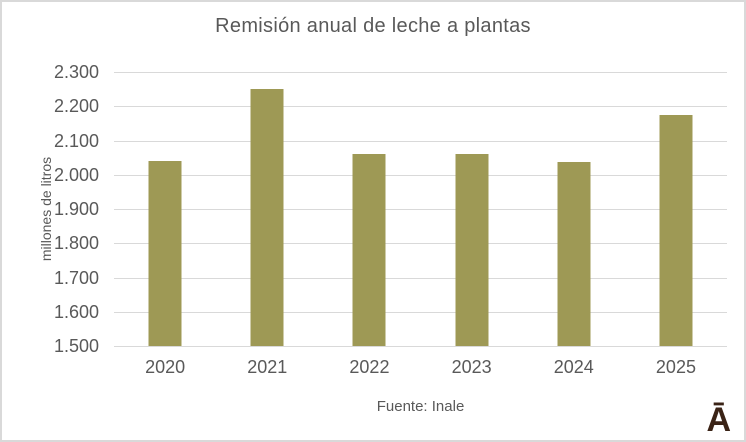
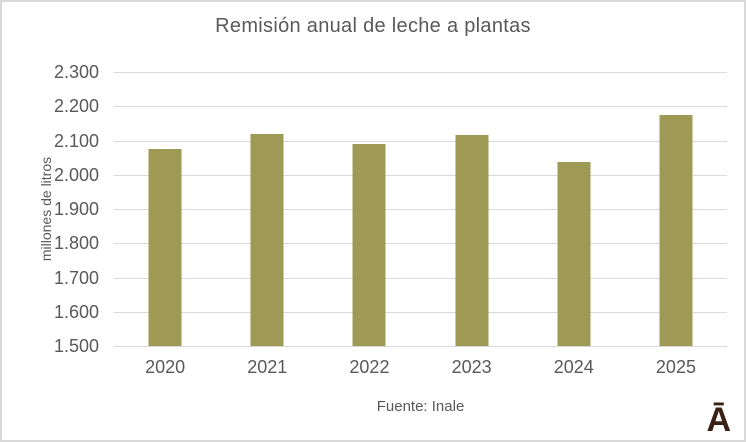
2020: 2040 -> 2080
2021: 2250 -> 2120
2022: 2060 -> 2090
2023: 2060 -> 2120
